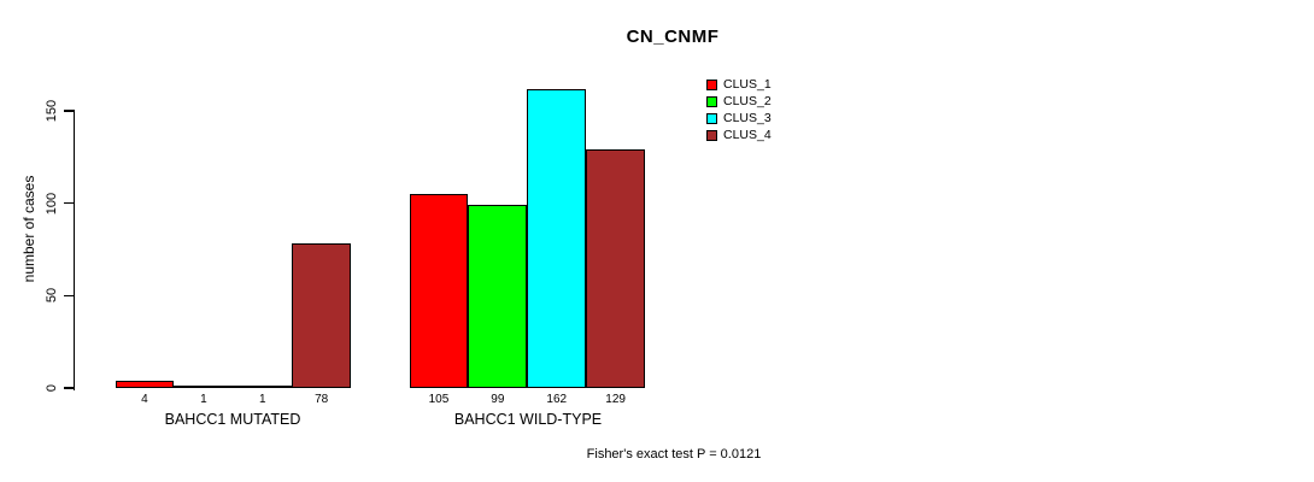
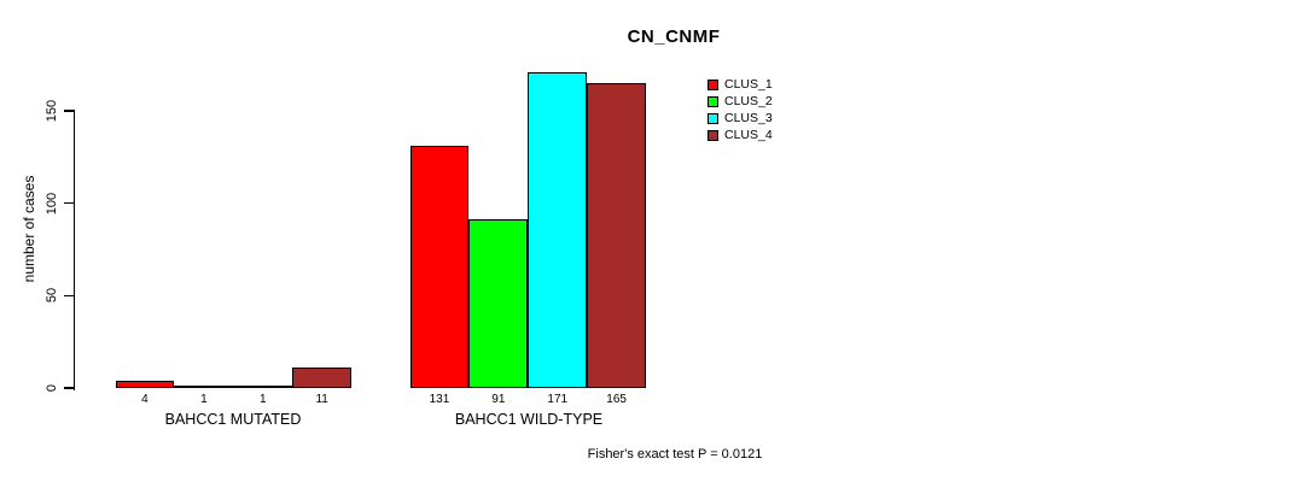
CLUS_4/BAHCC1 MUTATED: 78 -> 11
CLUS_1/BAHCC1 WILD-TYPE: 105 -> 131
CLUS_2/BAHCC1 WILD-TYPE: 99 -> 91
CLUS_3/BAHCC1 WILD-TYPE: 162 -> 171
CLUS_4/BAHCC1 WILD-TYPE: 129 -> 165
